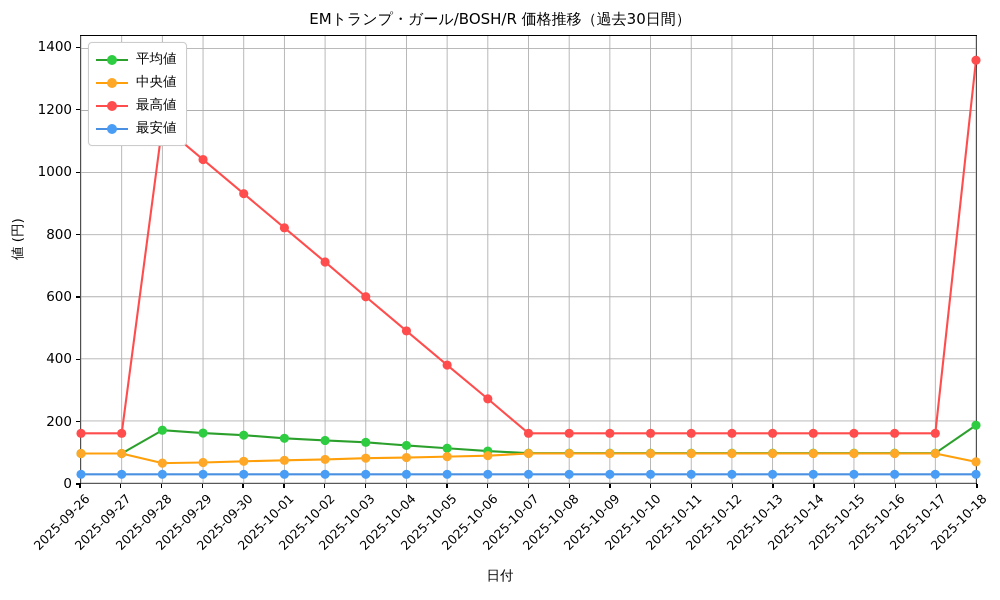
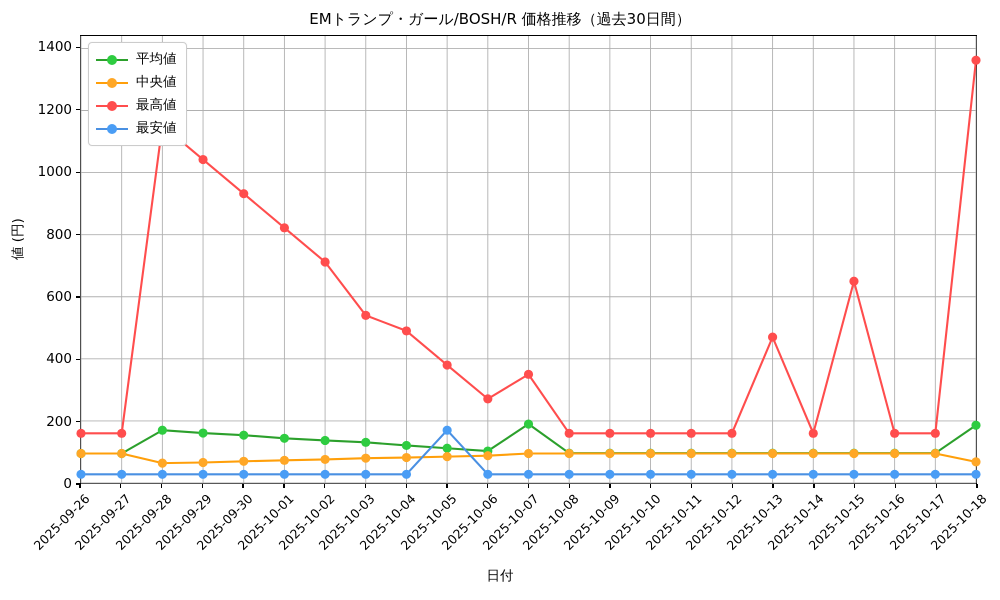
最高値/2025-10-03: 600 -> 540
最安値/2025-10-05: 30 -> 170
平均値/2025-10-07: 100 -> 190
最高値/2025-10-07: 160 -> 350
最高値/2025-10-13: 160 -> 470
最高値/2025-10-15: 160 -> 650
